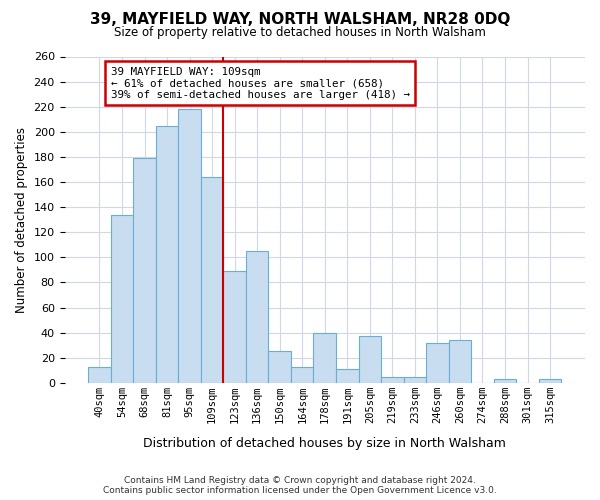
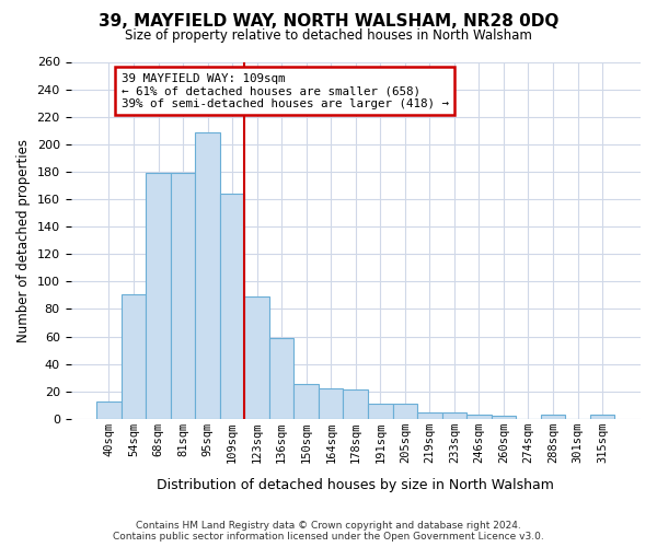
54sqm: 134 -> 91
81sqm: 205 -> 179
95sqm: 218 -> 209
136sqm: 105 -> 59
164sqm: 13 -> 22
178sqm: 40 -> 21
205sqm: 37 -> 11
246sqm: 32 -> 3
260sqm: 34 -> 2
